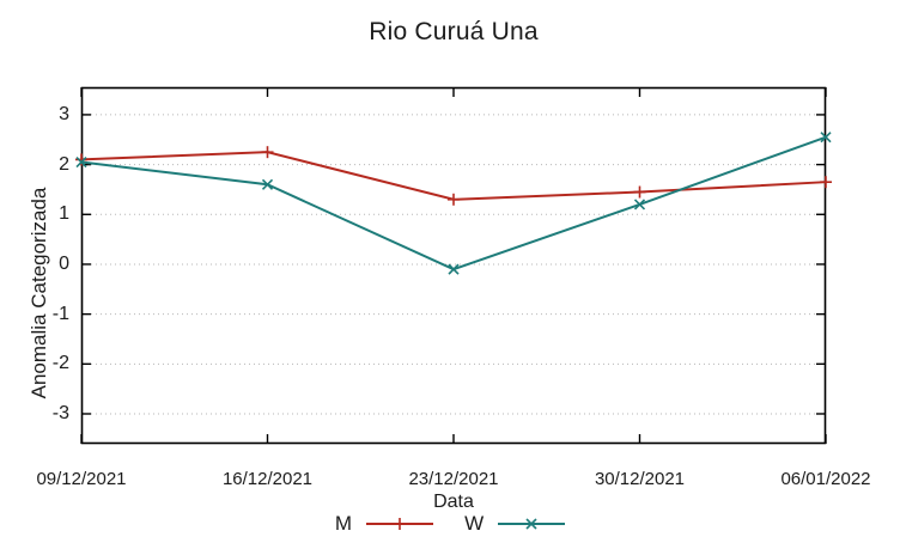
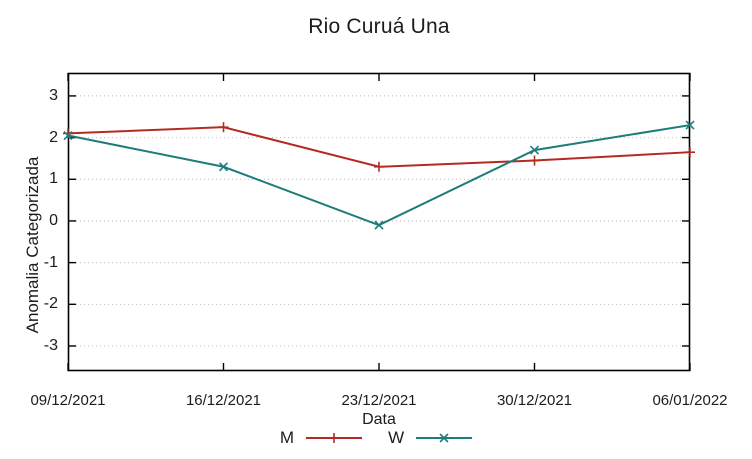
W/16/12/2021: 1.6 -> 1.3
W/30/12/2021: 1.2 -> 1.7
W/06/01/2022: 2.5 -> 2.3
